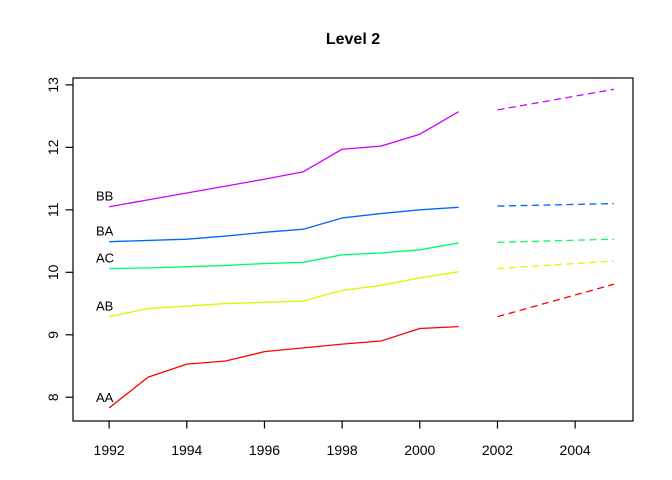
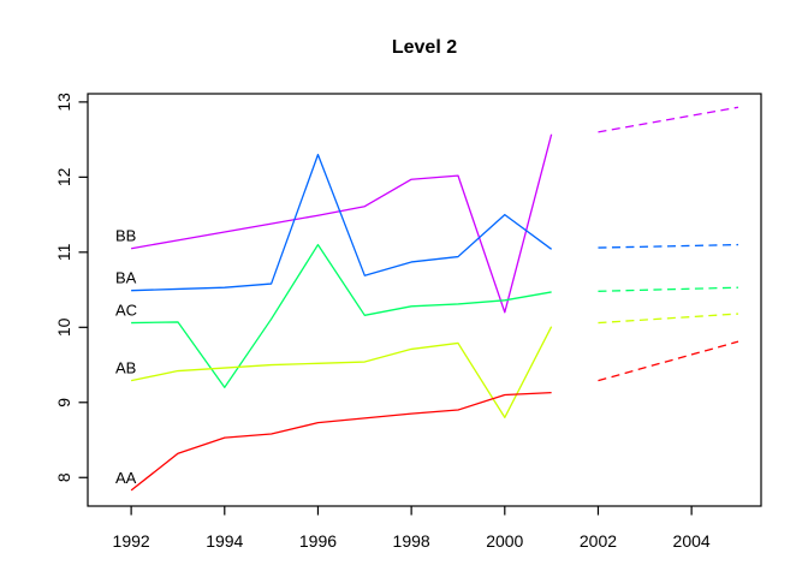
AC/1994: 10.1 -> 9.2
BA/1996: 10.6 -> 12.3
AC/1996: 10.1 -> 11.1
BB/2000: 12.2 -> 10.2
BA/2000: 11.0 -> 11.5
AB/2000: 9.9 -> 8.8
